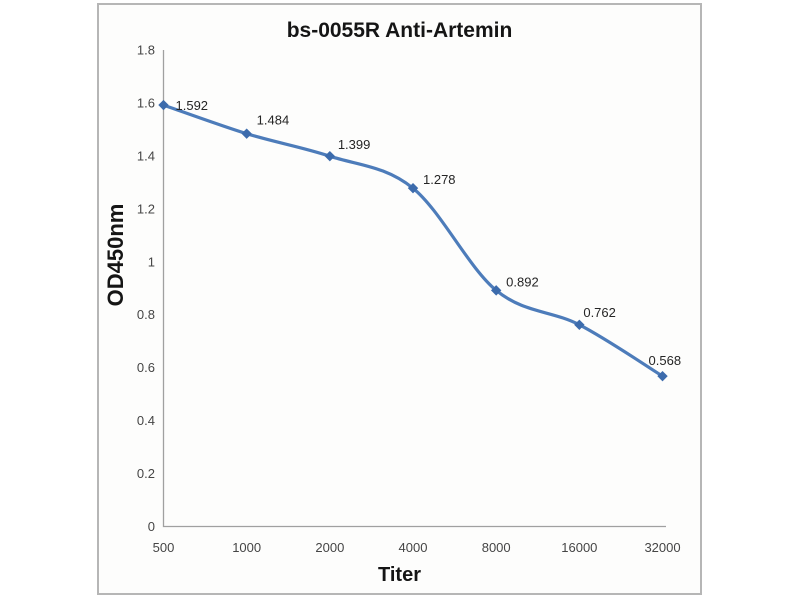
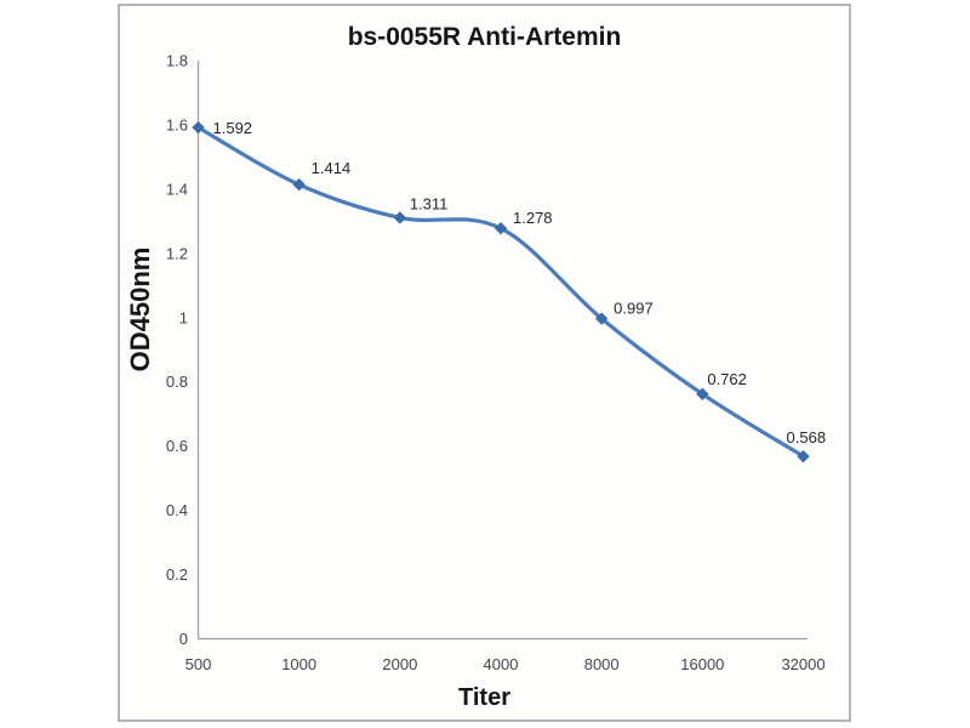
1000: 1.484 -> 1.414
2000: 1.399 -> 1.311
8000: 0.892 -> 0.997
